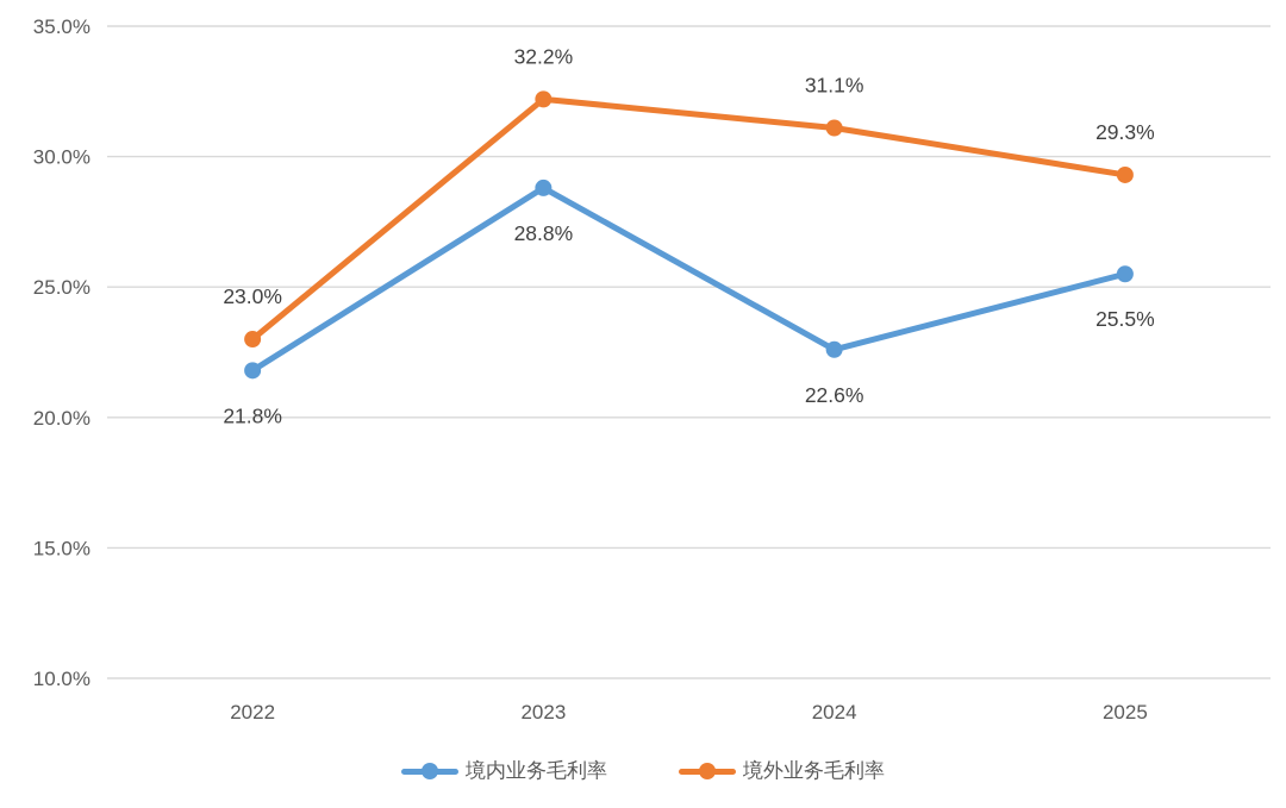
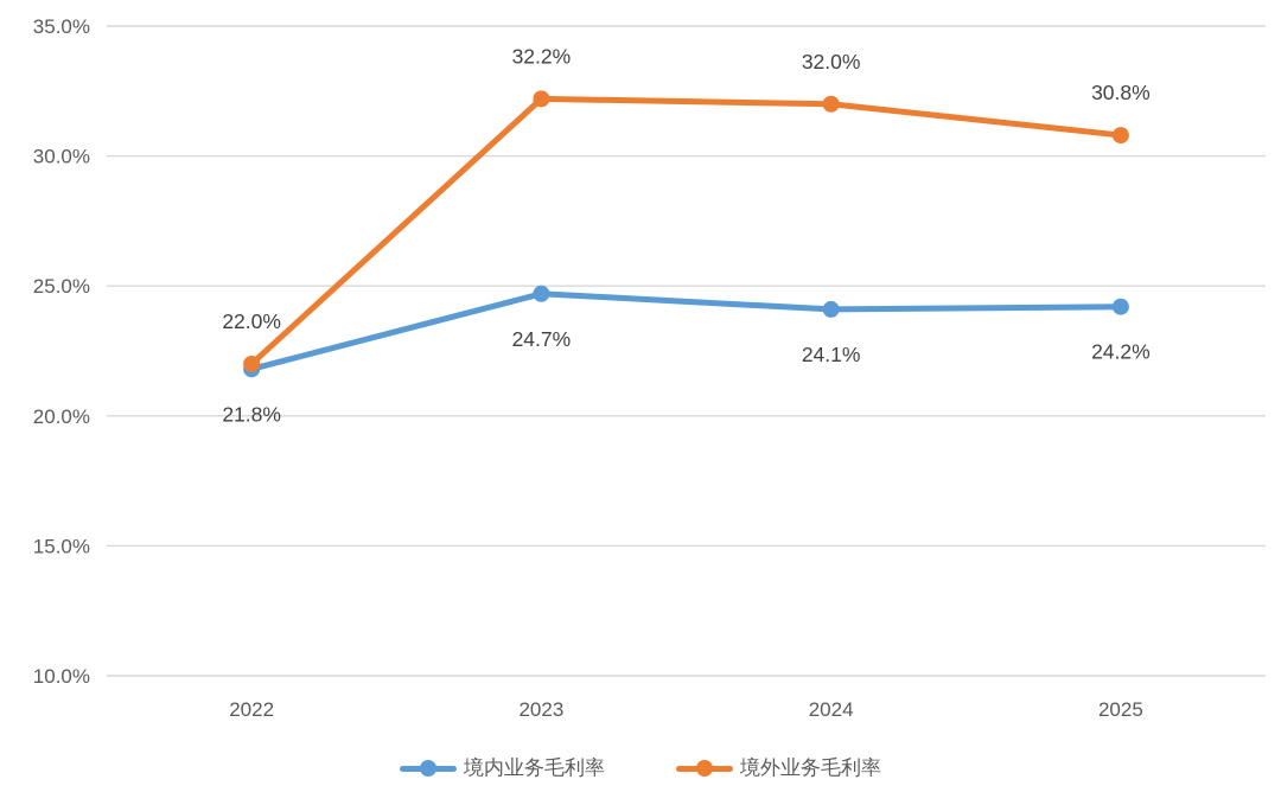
境外业务毛利率/2022: 23.0% -> 22.0%
境内业务毛利率/2023: 28.8% -> 24.7%
境内业务毛利率/2024: 22.6% -> 24.1%
境外业务毛利率/2024: 31.1% -> 32.0%
境内业务毛利率/2025: 25.5% -> 24.2%
境外业务毛利率/2025: 29.3% -> 30.8%
